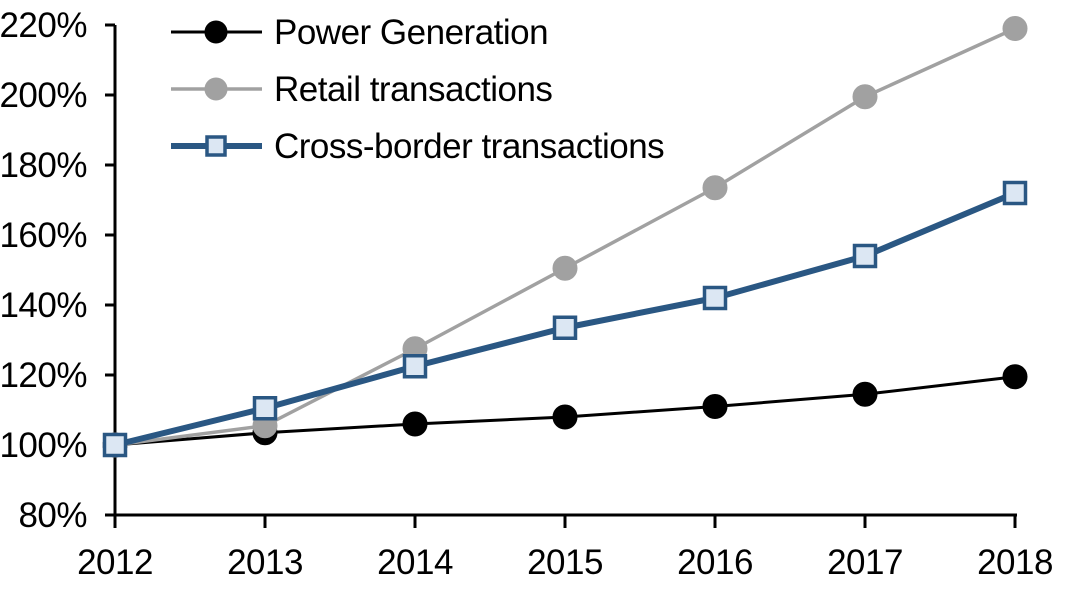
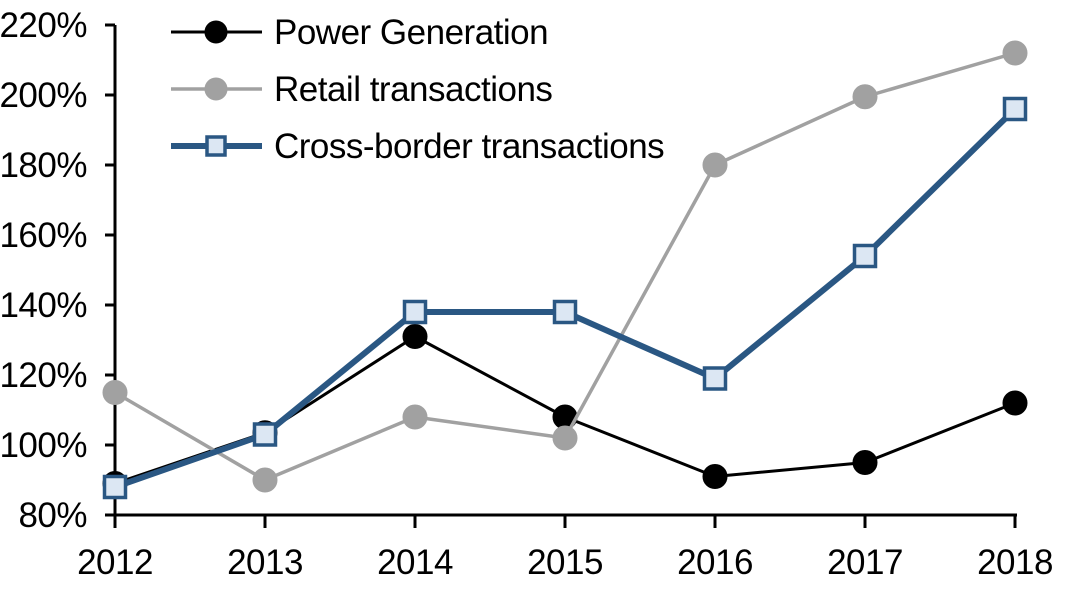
Power Generation/2012: 100% -> 89%
Retail transactions/2012: 100% -> 115%
Cross-border transactions/2012: 100% -> 88%
Retail transactions/2013: 106% -> 90%
Cross-border transactions/2013: 110% -> 103%
Power Generation/2014: 106% -> 131%
Retail transactions/2014: 128% -> 108%
Cross-border transactions/2014: 122% -> 138%
Retail transactions/2015: 150% -> 102%
Cross-border transactions/2015: 134% -> 138%
Power Generation/2016: 111% -> 91%
Retail transactions/2016: 174% -> 180%
Cross-border transactions/2016: 142% -> 119%
Power Generation/2017: 114% -> 95%
Power Generation/2018: 120% -> 112%
Retail transactions/2018: 219% -> 212%
Cross-border transactions/2018: 172% -> 196%
